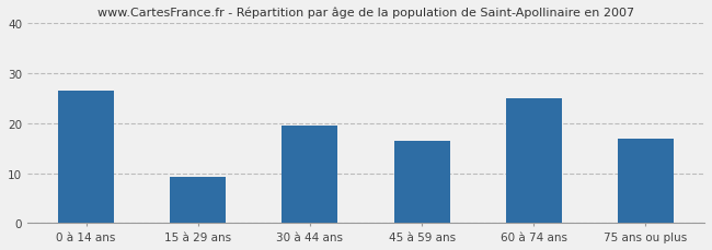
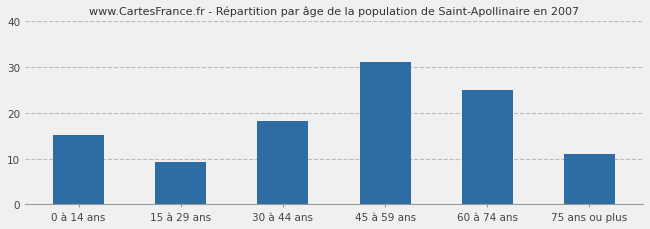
0 à 14 ans: 26.5 -> 15.2
30 à 44 ans: 19.5 -> 18.3
45 à 59 ans: 16.5 -> 31.1
75 ans ou plus: 17.0 -> 11.1
